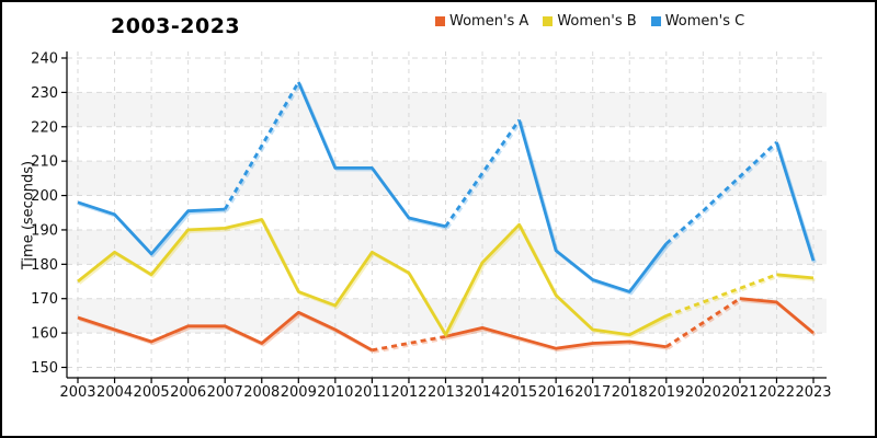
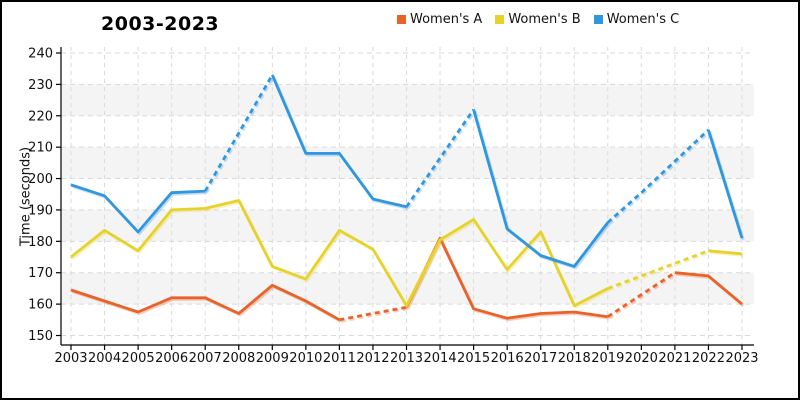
Women's A/2014: 162 -> 181
Women's B/2015: 192 -> 187
Women's B/2017: 161 -> 183
